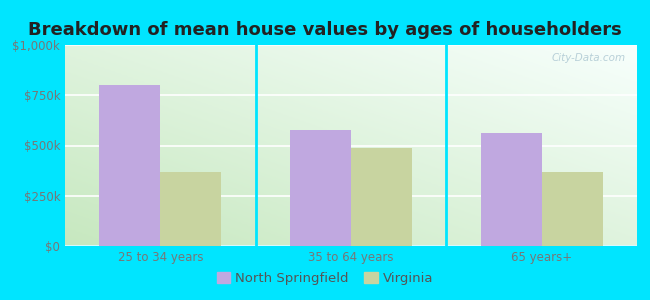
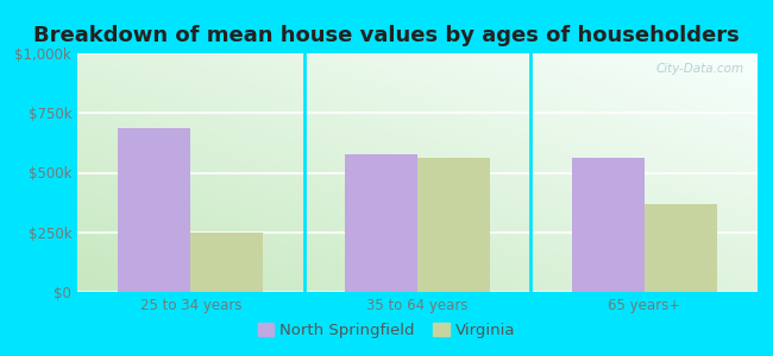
North Springfield/25 to 34 years: $800k -> $685k
Virginia/25 to 34 years: $370k -> $250k
Virginia/35 to 64 years: $490k -> $560k
